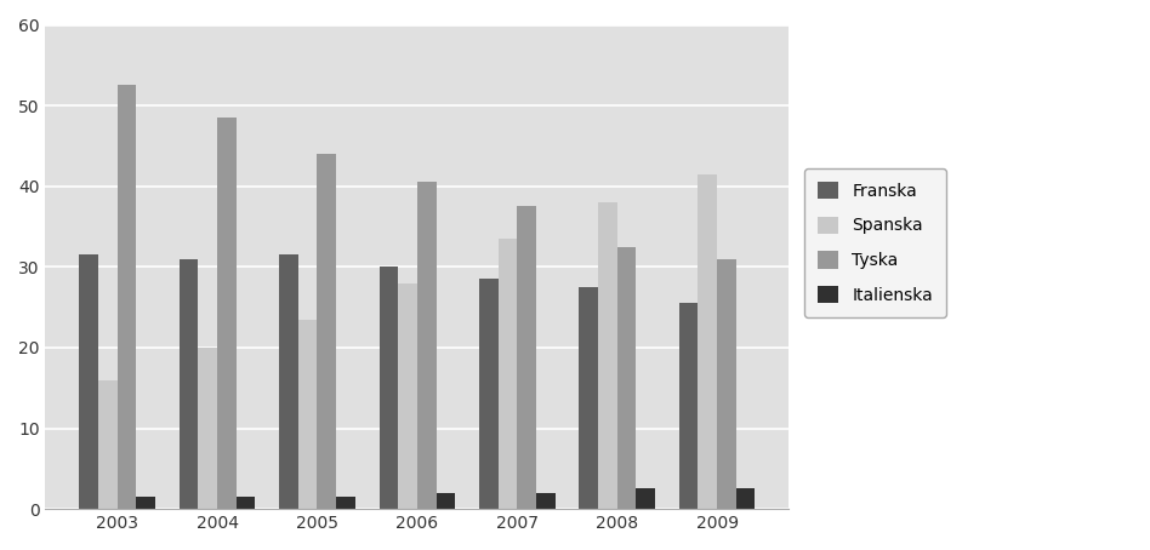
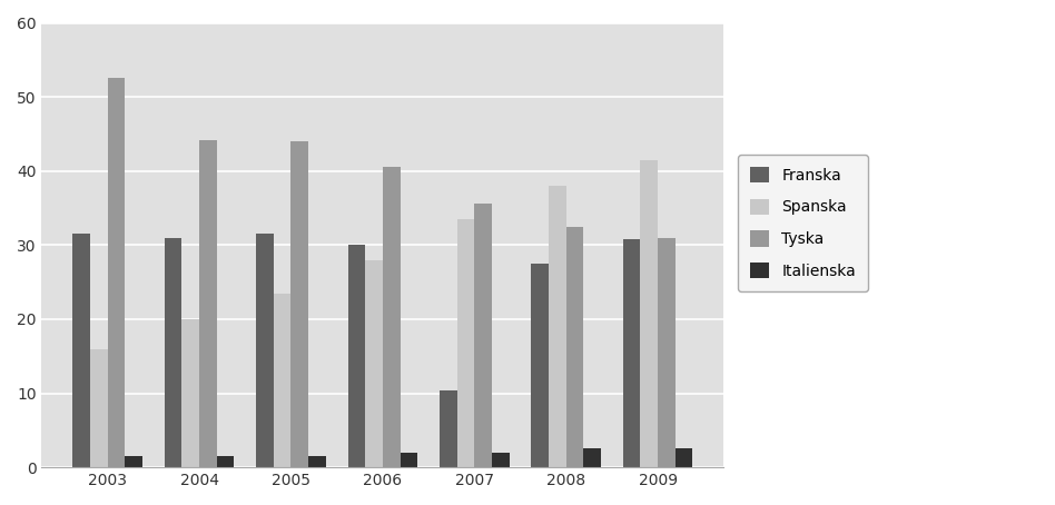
Tyska/2004: 48.5 -> 44.2
Franska/2007: 28.5 -> 10.4
Tyska/2007: 37.5 -> 35.6
Franska/2009: 25.5 -> 30.8
